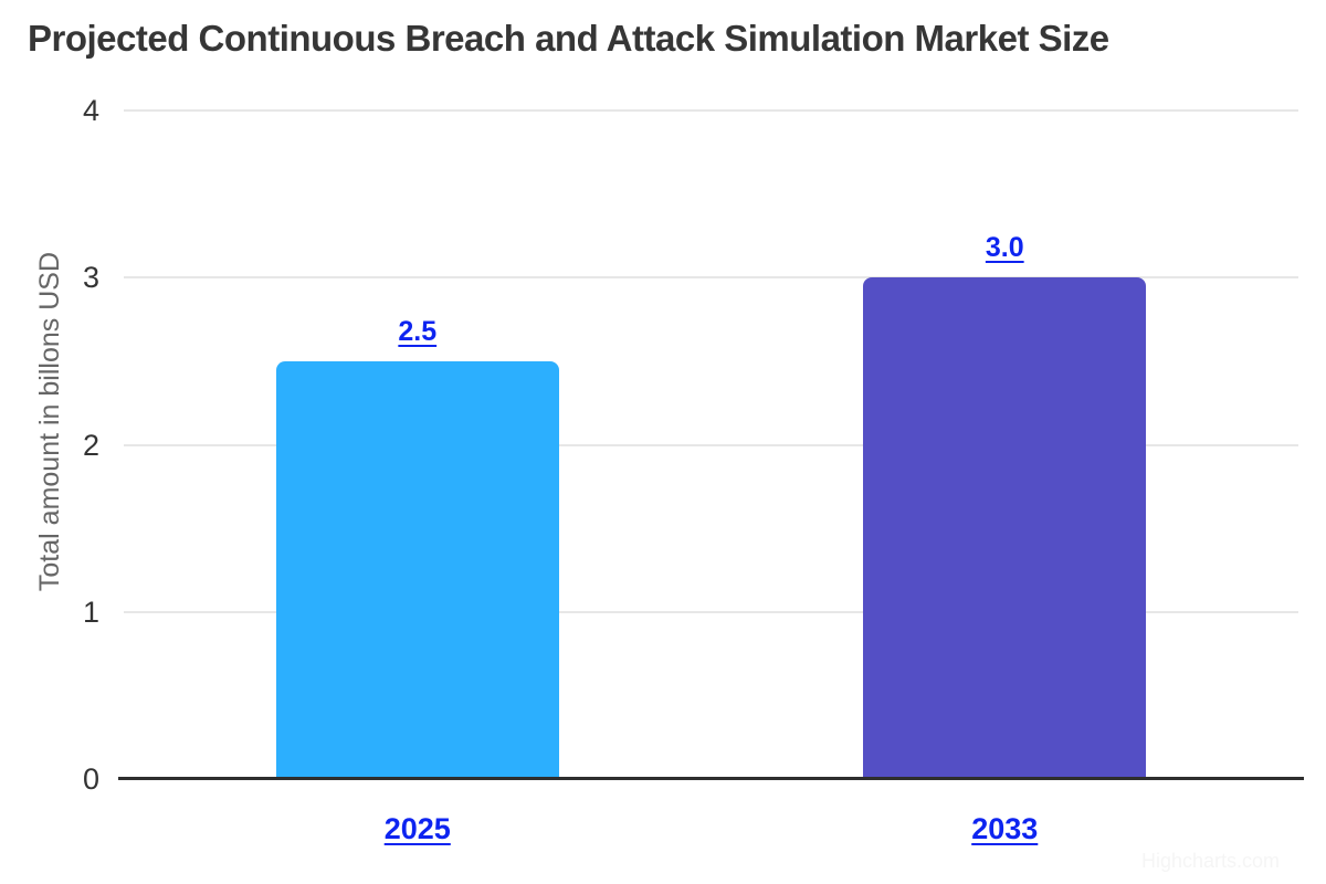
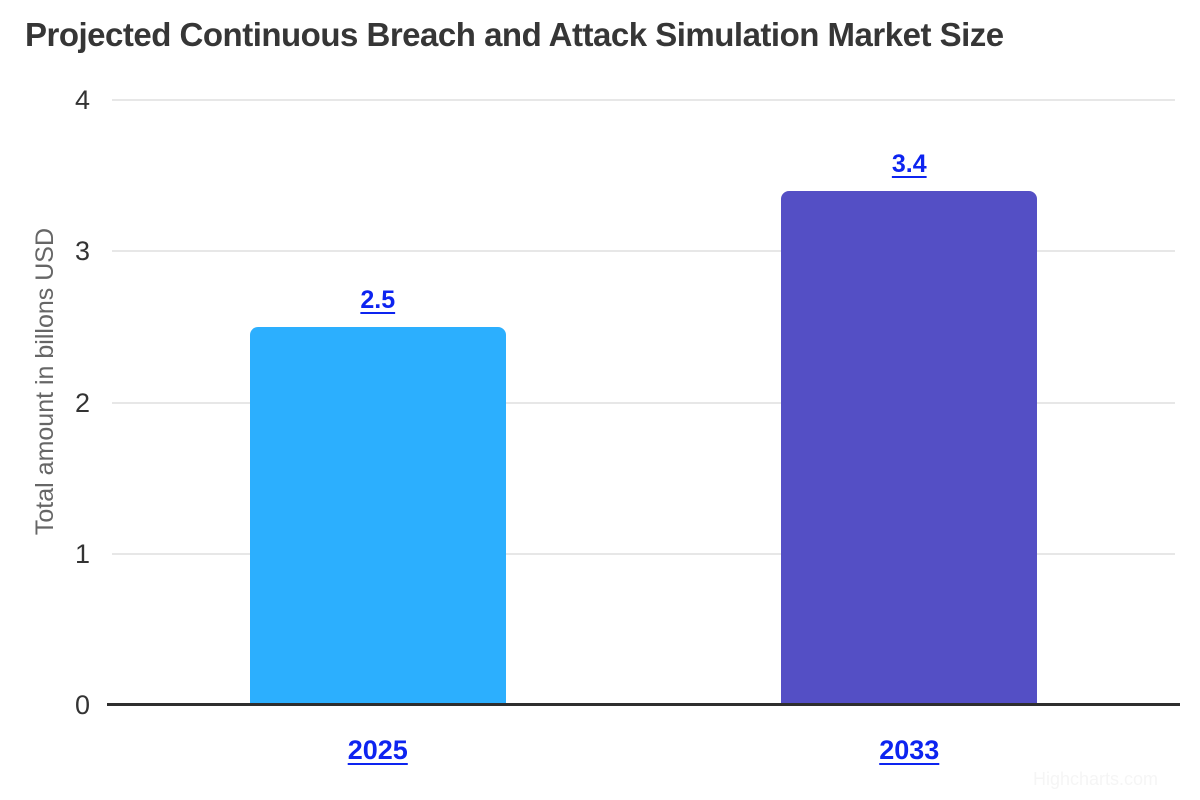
2033: 3.0 -> 3.4
